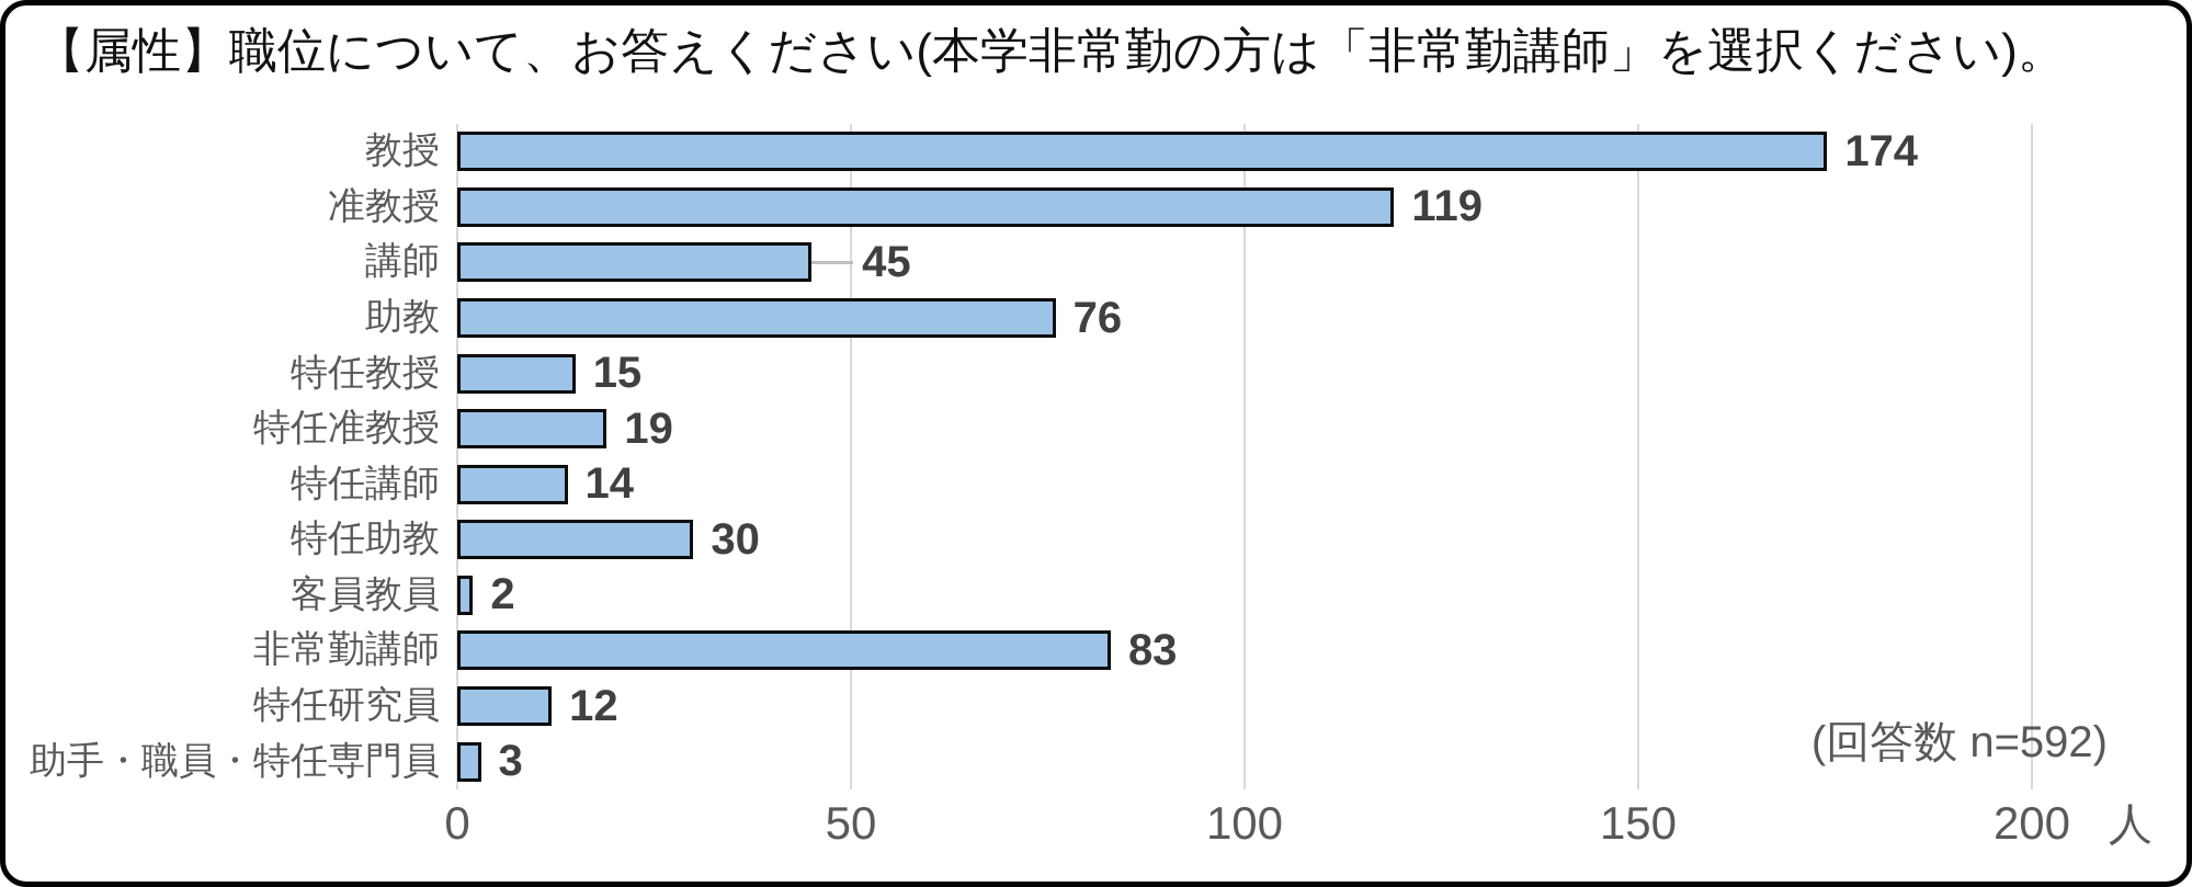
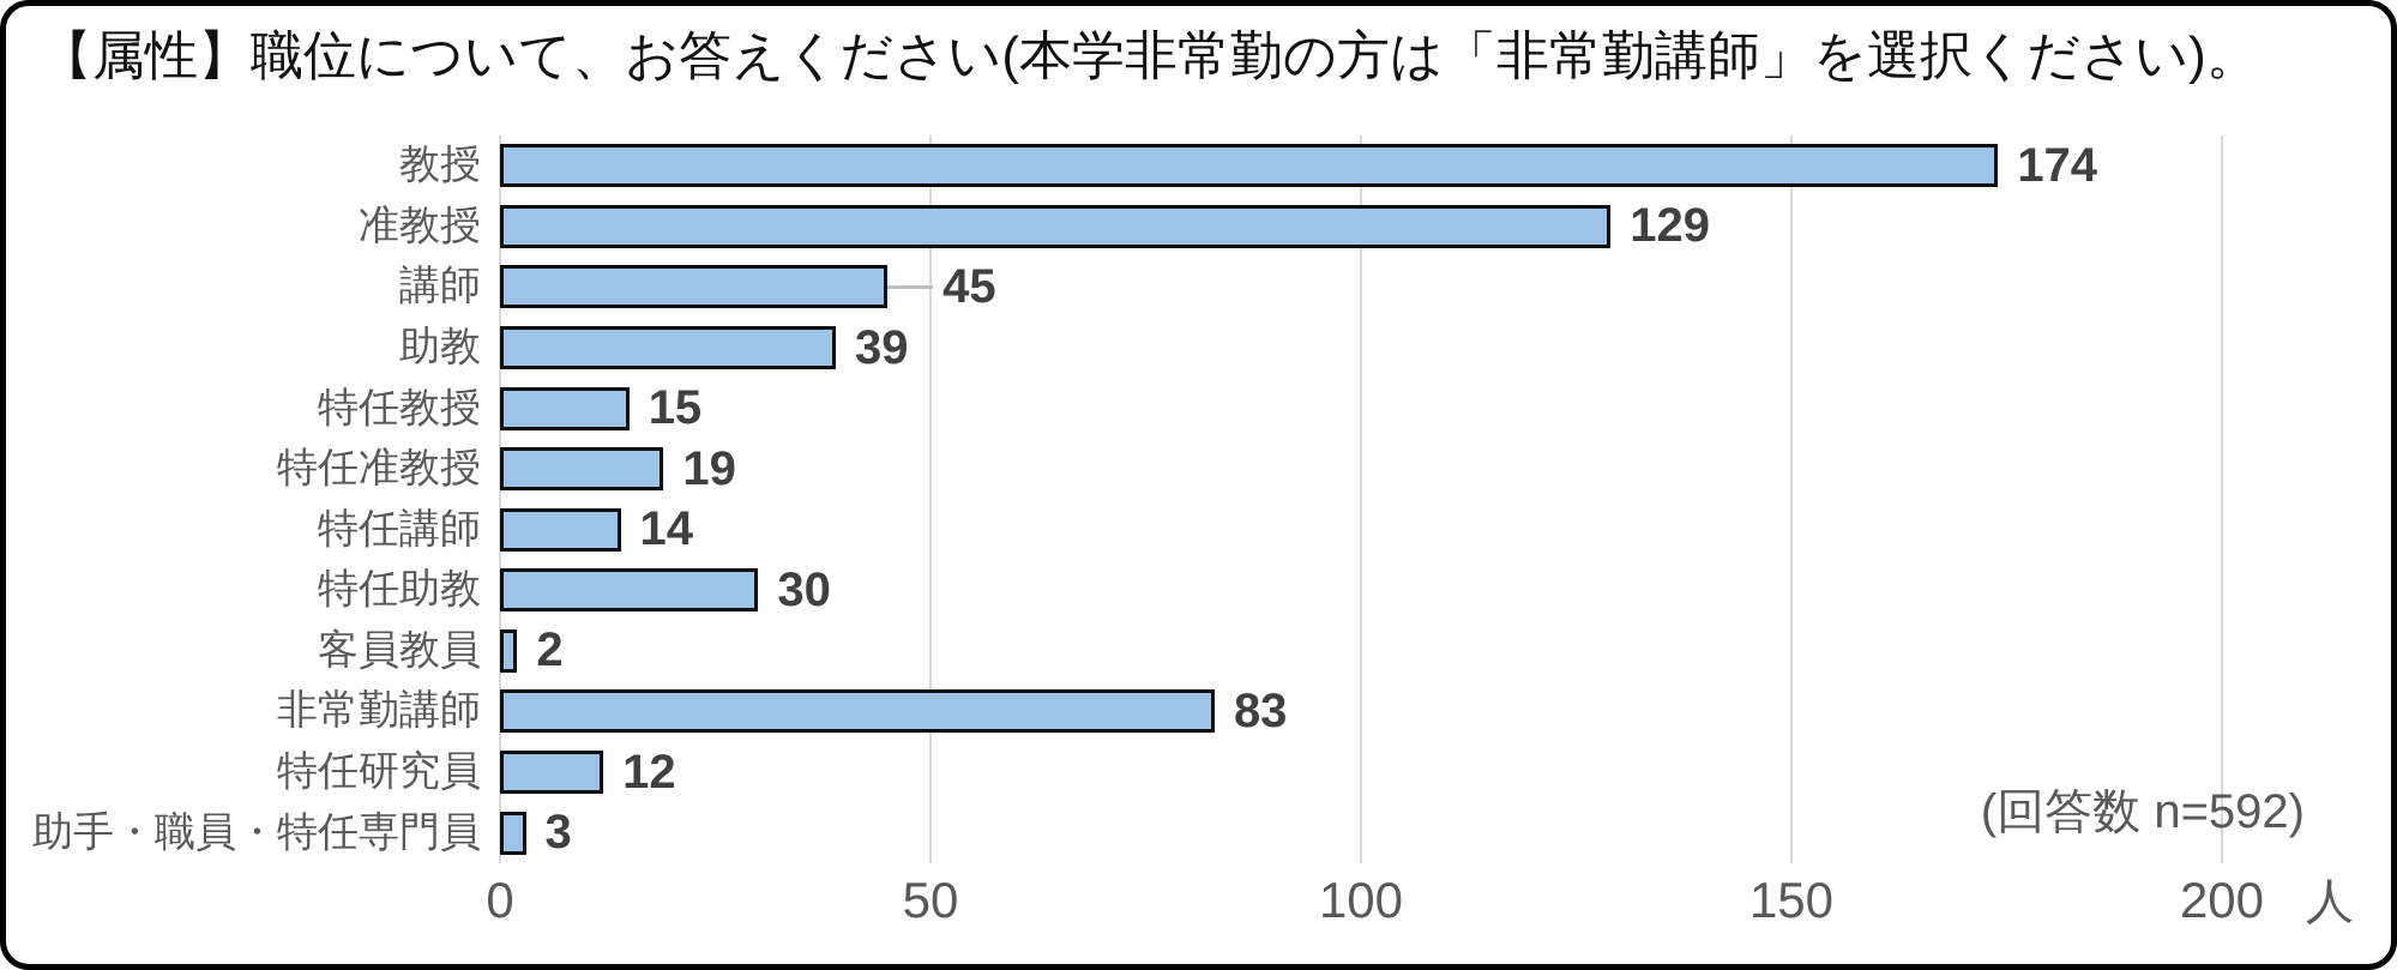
准教授: 119 -> 129
助教: 76 -> 39
